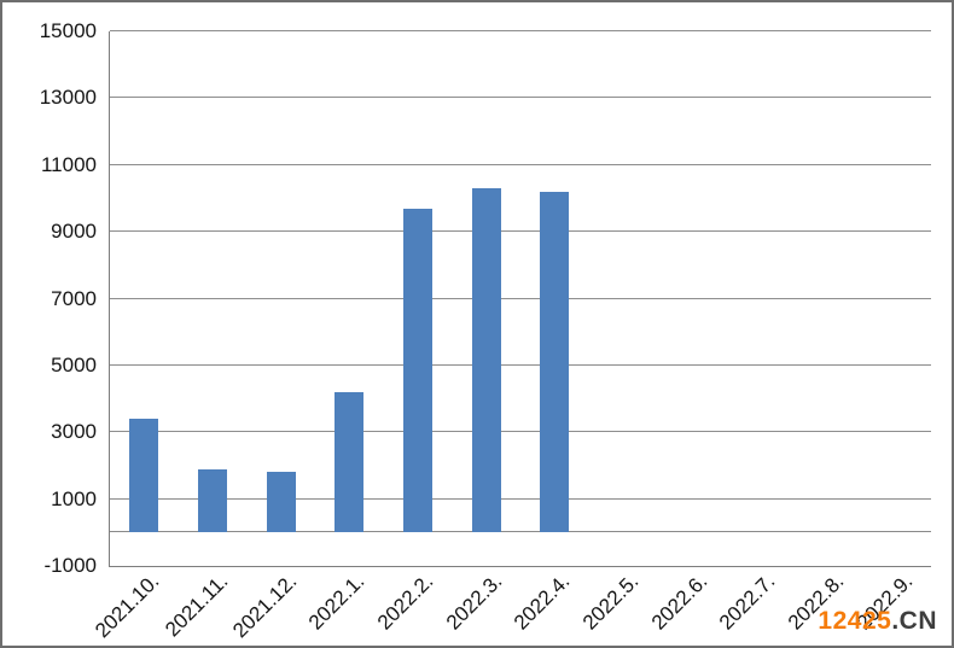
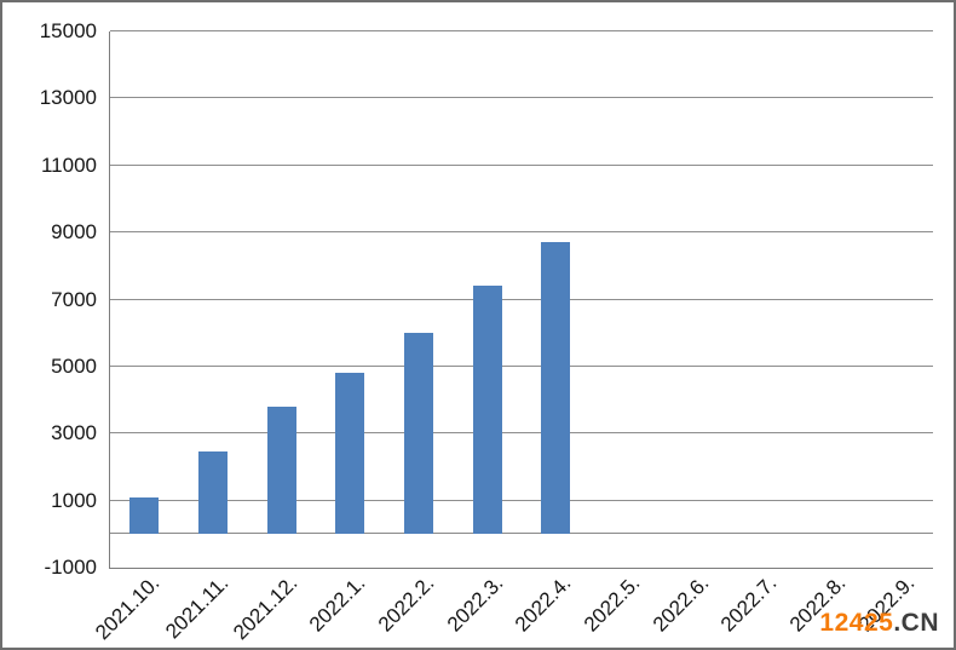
2021.10.: 3400 -> 1100
2021.11.: 1900 -> 2400
2021.12.: 1800 -> 3800
2022.1.: 4200 -> 4800
2022.2.: 9700 -> 6000
2022.3.: 10300 -> 7400
2022.4.: 10200 -> 8700
